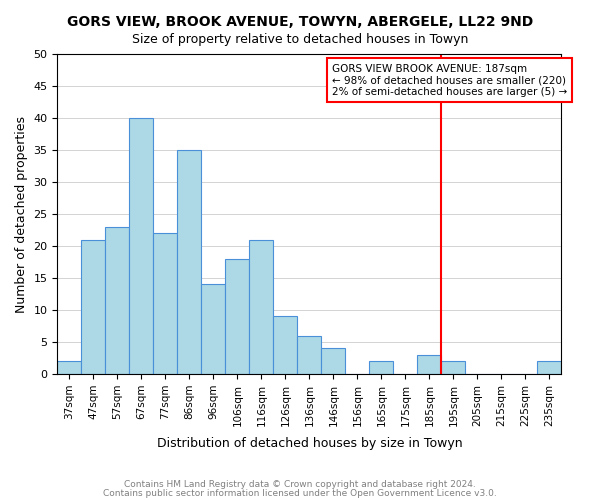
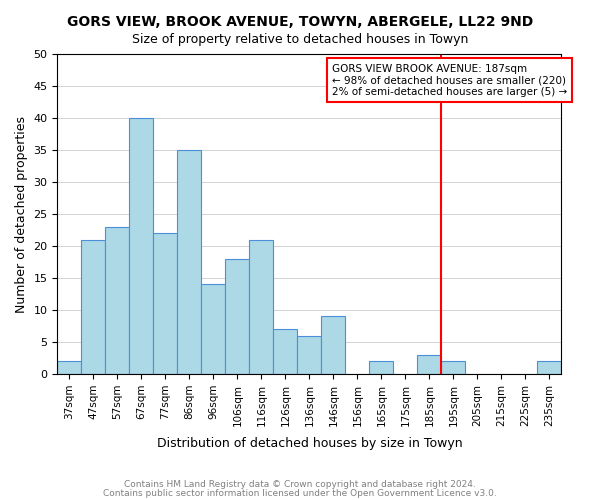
126sqm: 9 -> 7
146sqm: 4 -> 9
